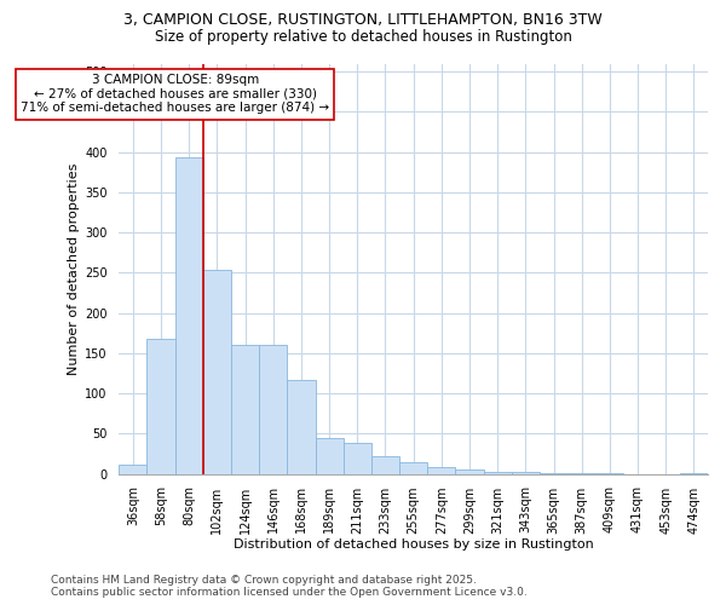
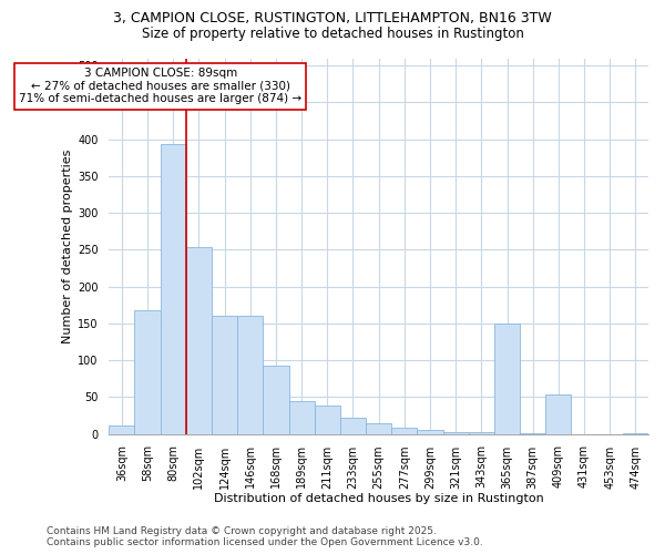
168sqm: 116 -> 92
365sqm: 1 -> 150
409sqm: 1 -> 54
